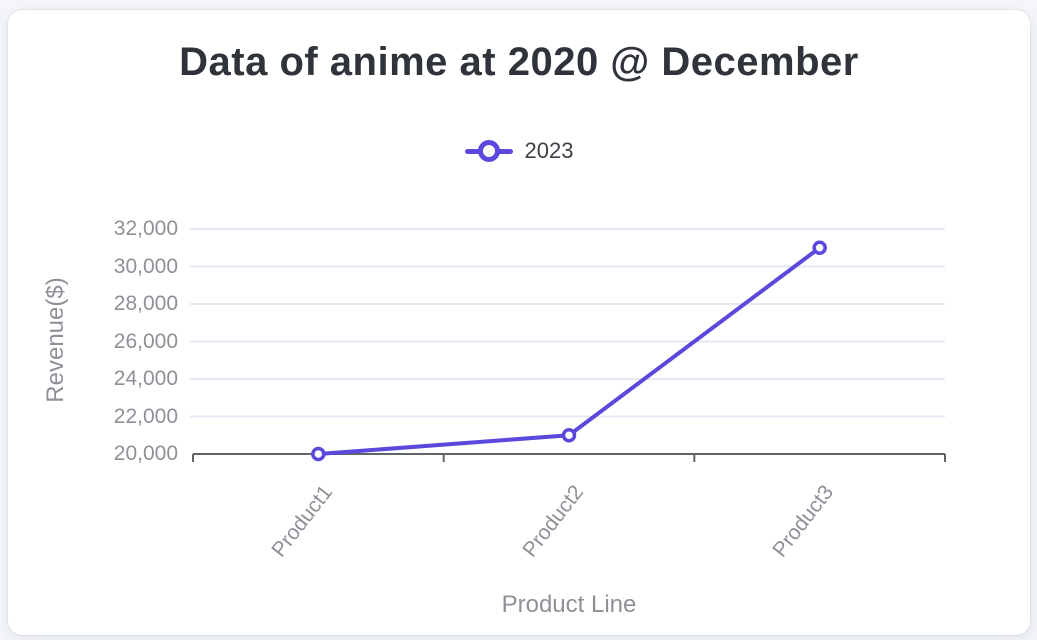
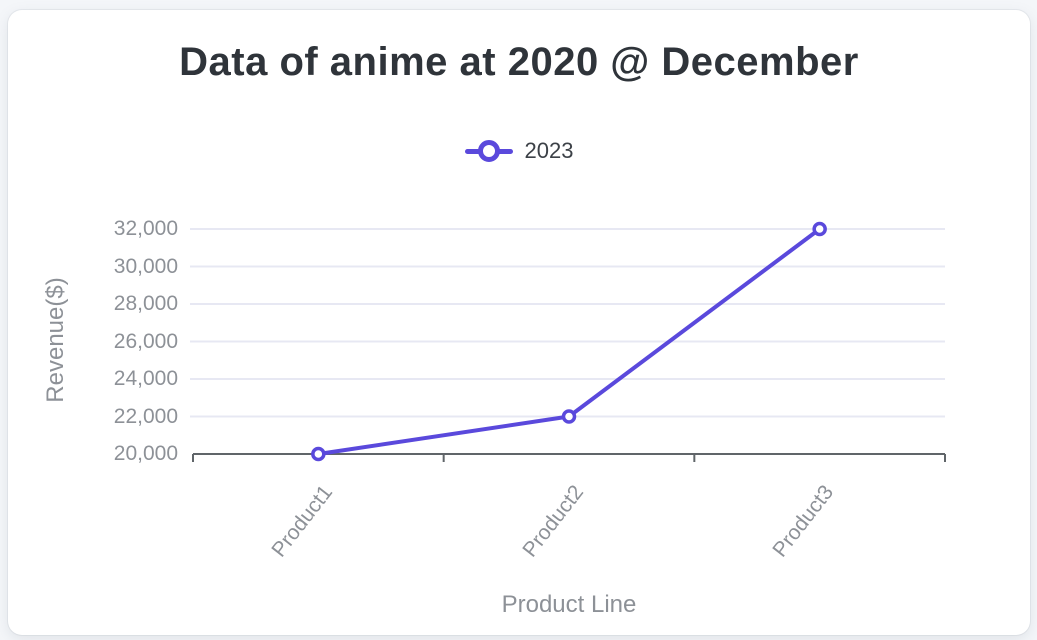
Product2: 21000 -> 22000
Product3: 31000 -> 32000
